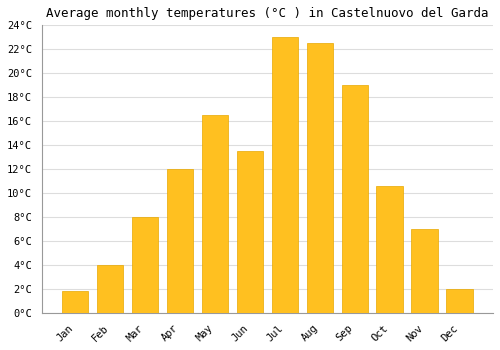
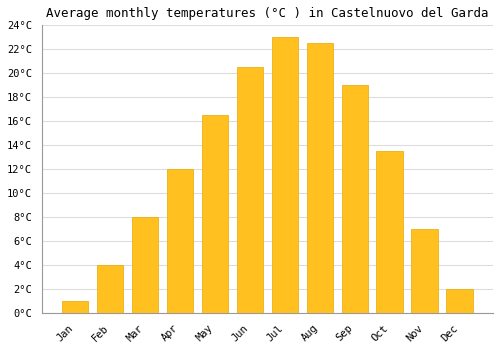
Jan: 1.8°C -> 1.0°C
Jun: 13.5°C -> 20.5°C
Oct: 10.6°C -> 13.5°C
